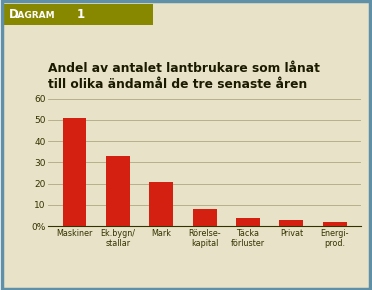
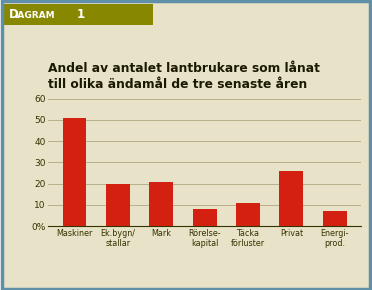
Ek.bygn/ stallar: 33 -> 20
Täcka förluster: 4 -> 11
Privat: 3 -> 26
Energi- prod.: 2 -> 7
